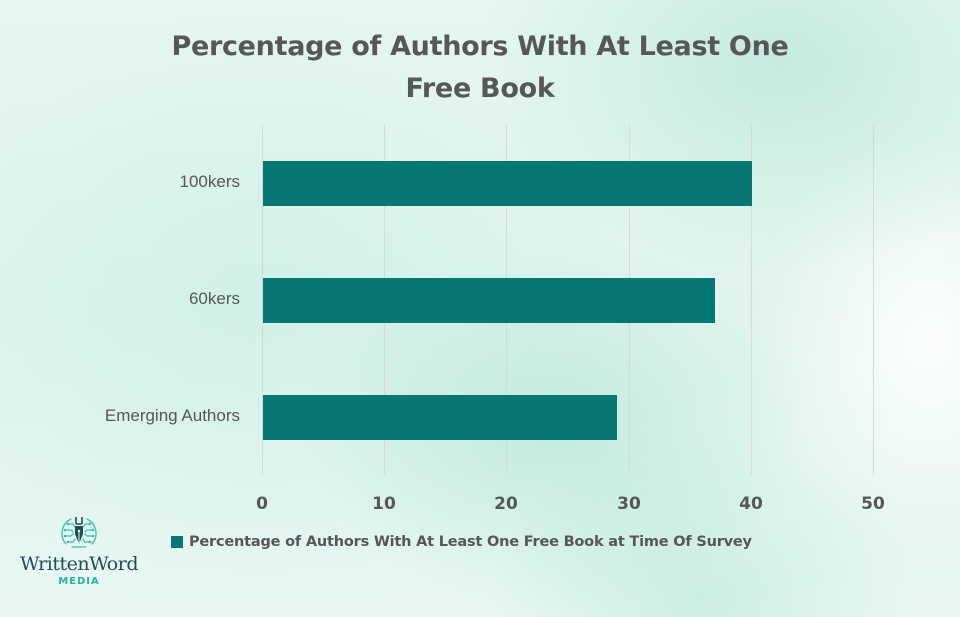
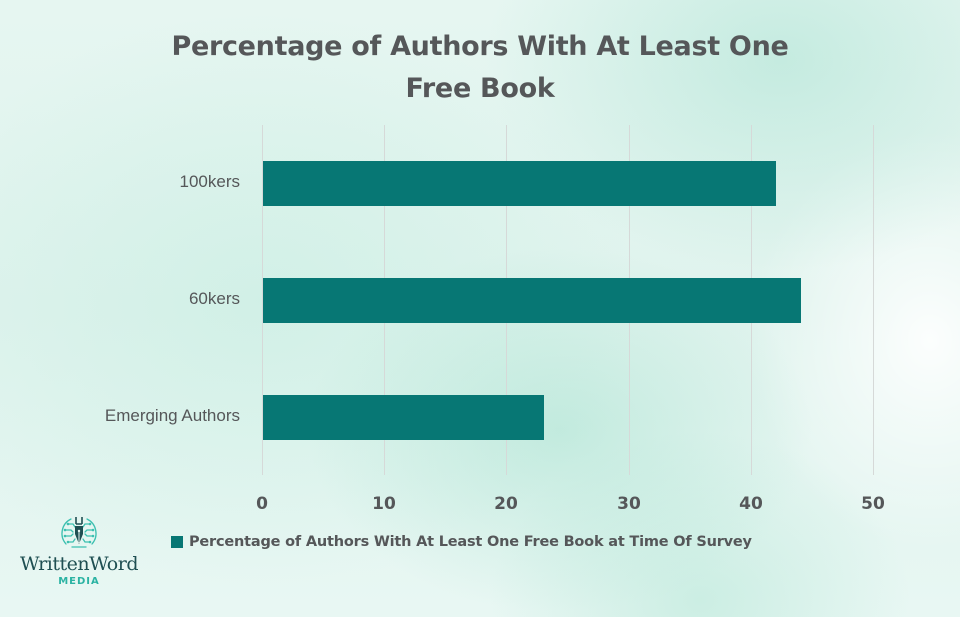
100kers: 40 -> 42
60kers: 37 -> 44
Emerging Authors: 29 -> 23
